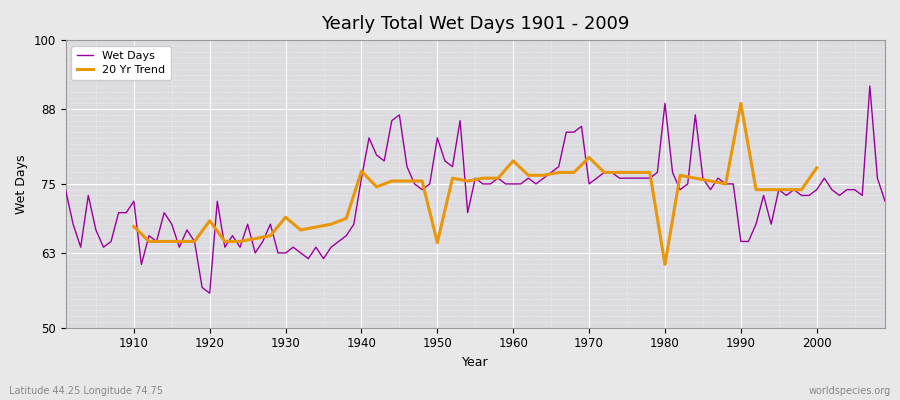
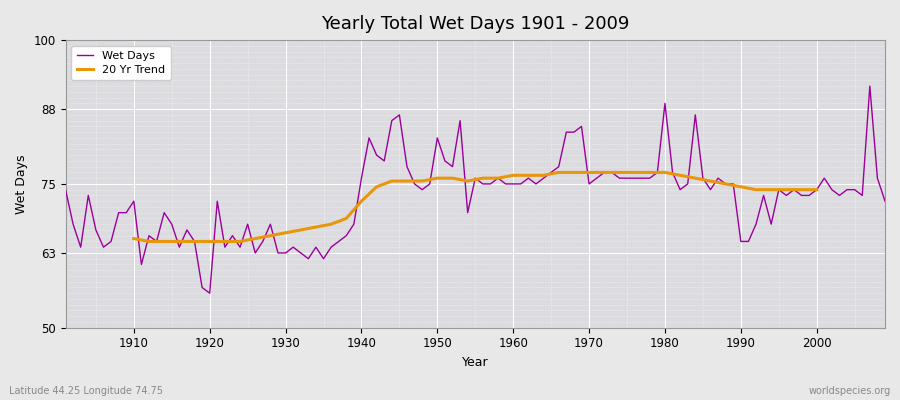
20 Yr Trend/1910: 67.6 -> 65.5
20 Yr Trend/1920: 68.6 -> 65.0
20 Yr Trend/1930: 69.2 -> 66.5
20 Yr Trend/1940: 77.2 -> 72.0
20 Yr Trend/1950: 64.8 -> 76.0
20 Yr Trend/1960: 79.0 -> 76.5
20 Yr Trend/1970: 79.6 -> 77.0
20 Yr Trend/1980: 61.0 -> 77.0
20 Yr Trend/1990: 89.0 -> 74.5
20 Yr Trend/2000: 77.8 -> 74.0
